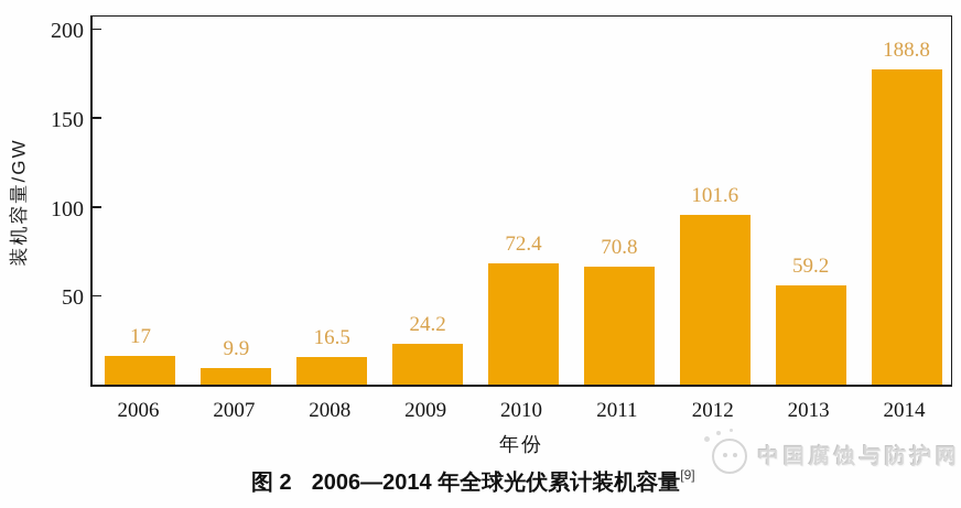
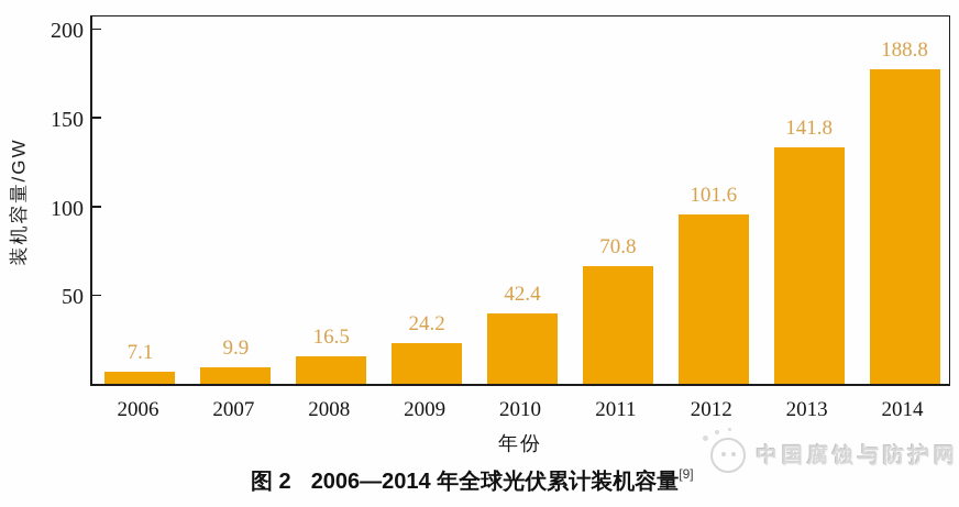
2006: 17 -> 7.1
2010: 72.4 -> 42.4
2013: 59.2 -> 141.8
